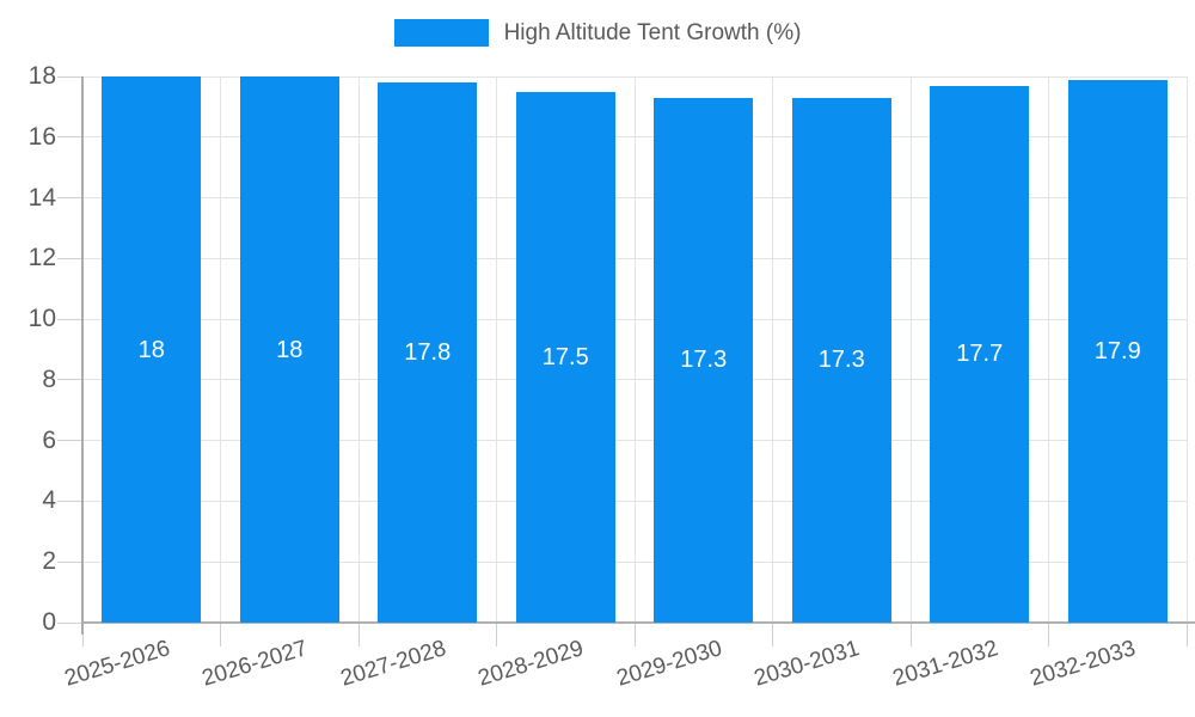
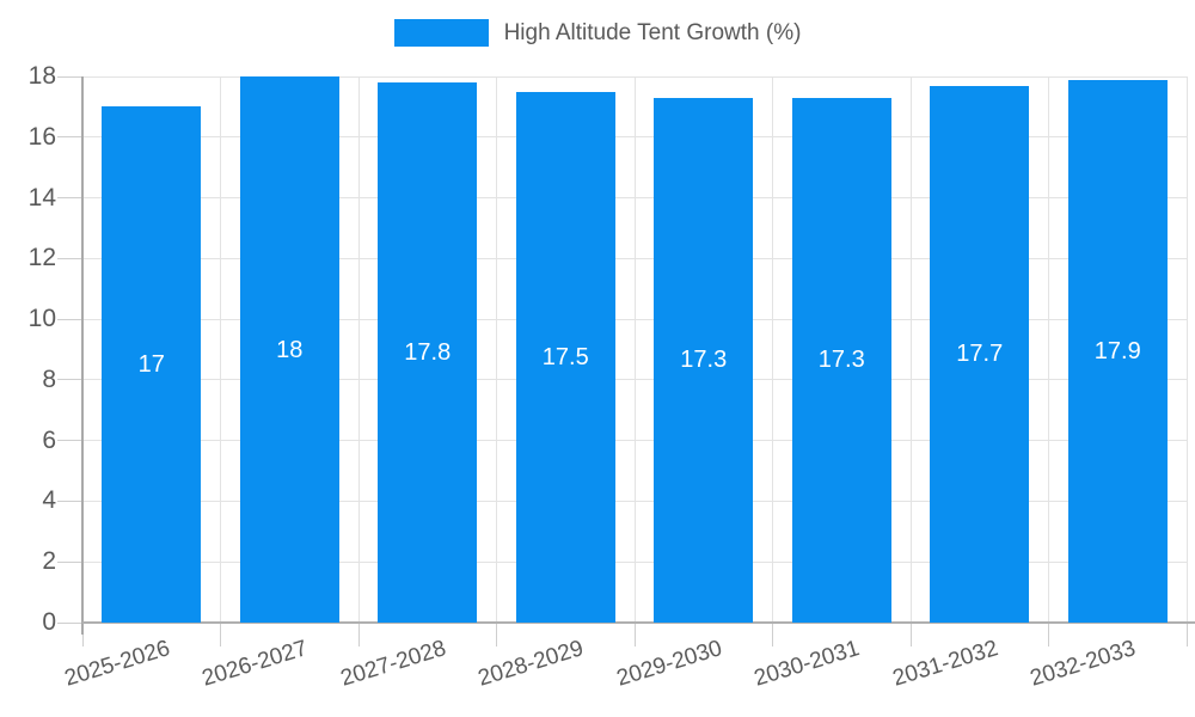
2025-2026: 18 -> 17
